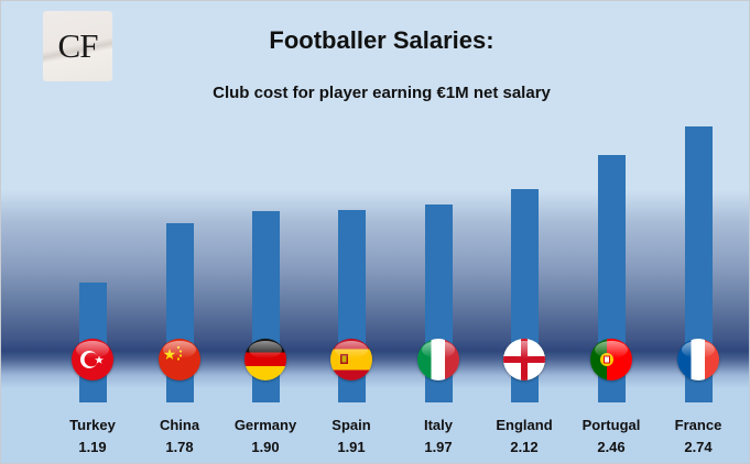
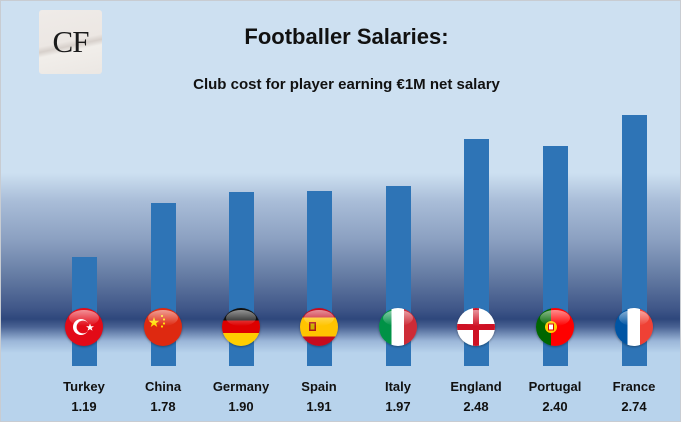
England: 2.12 -> 2.48
Portugal: 2.46 -> 2.40
